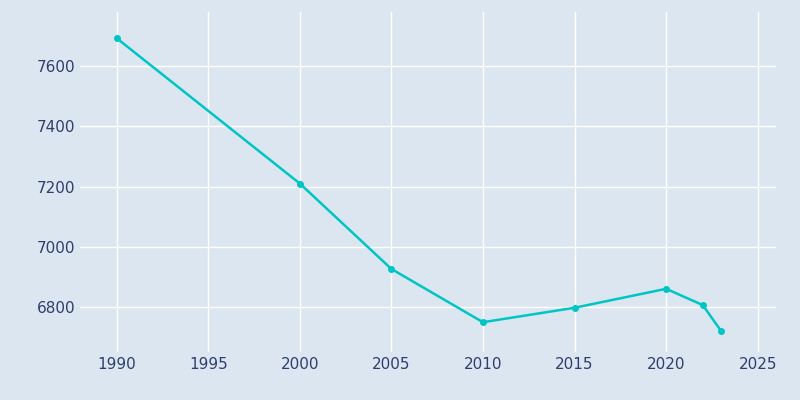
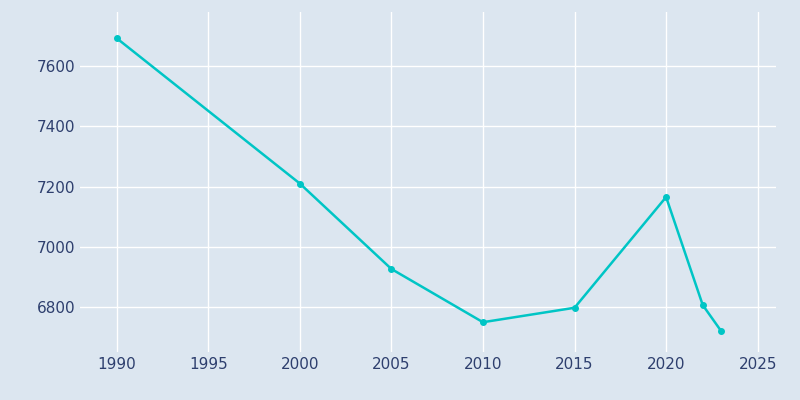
2020: 6860 -> 7165
